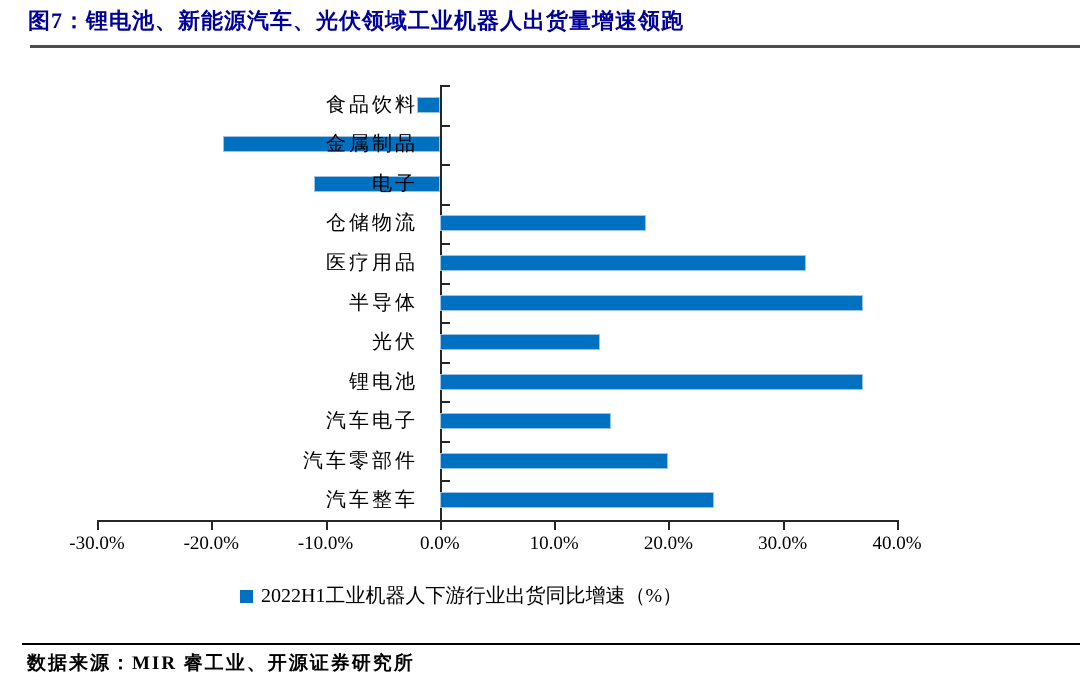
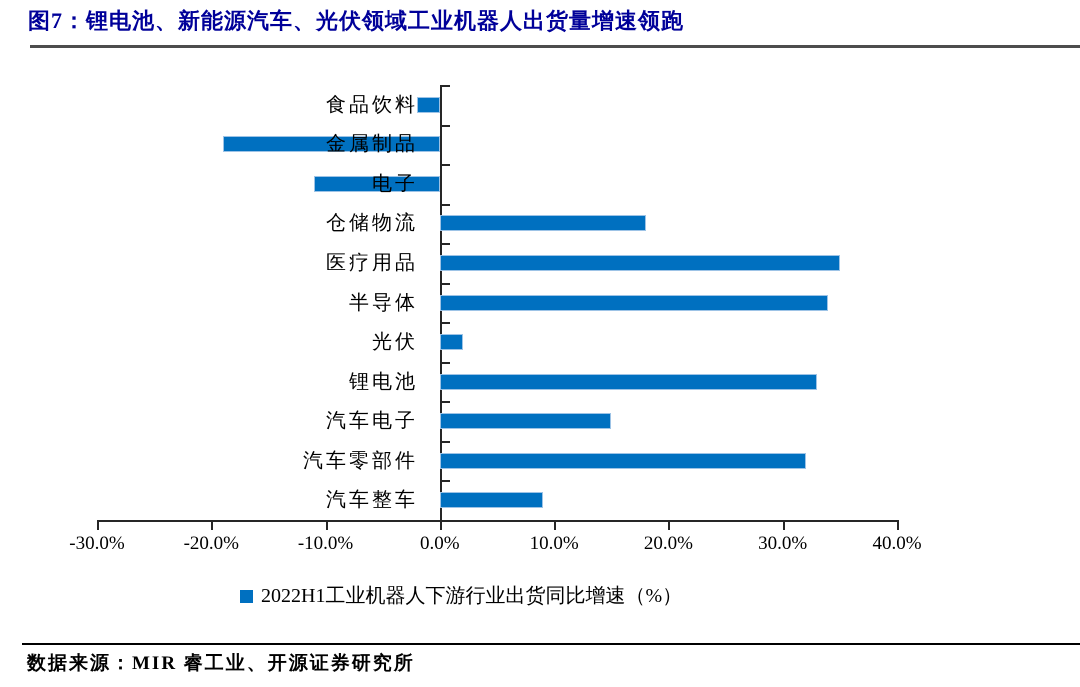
医疗用品: 32% -> 35%
半导体: 37% -> 34%
光伏: 14% -> 2%
锂电池: 37% -> 33%
汽车零部件: 20% -> 32%
汽车整车: 24% -> 9%
